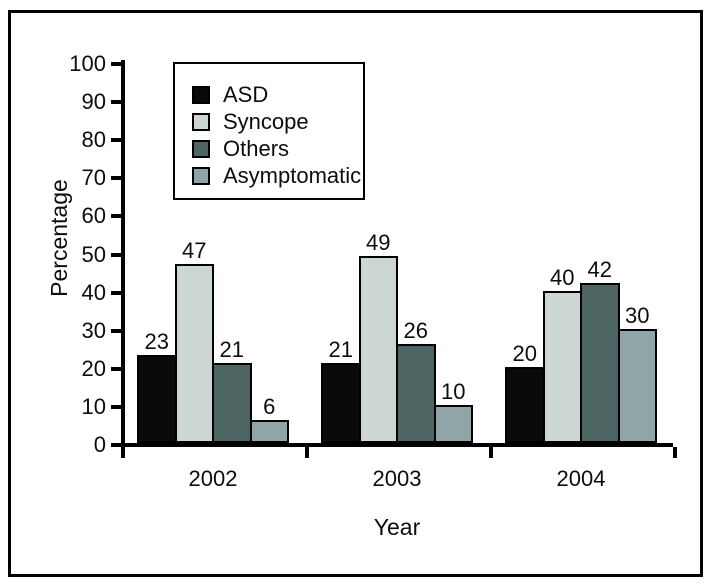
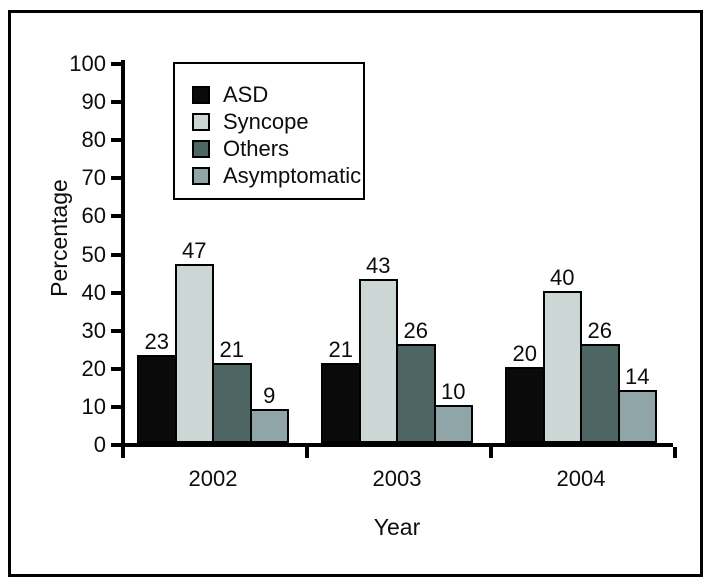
Asymptomatic/2002: 6 -> 9
Syncope/2003: 49 -> 43
Others/2004: 42 -> 26
Asymptomatic/2004: 30 -> 14
